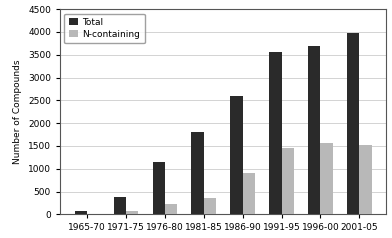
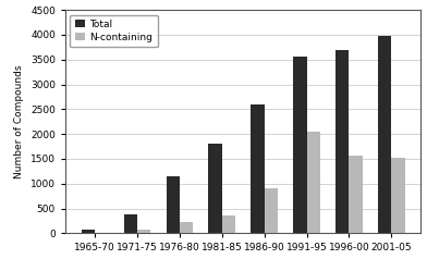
N-containing/1991-95: 1450 -> 2050
